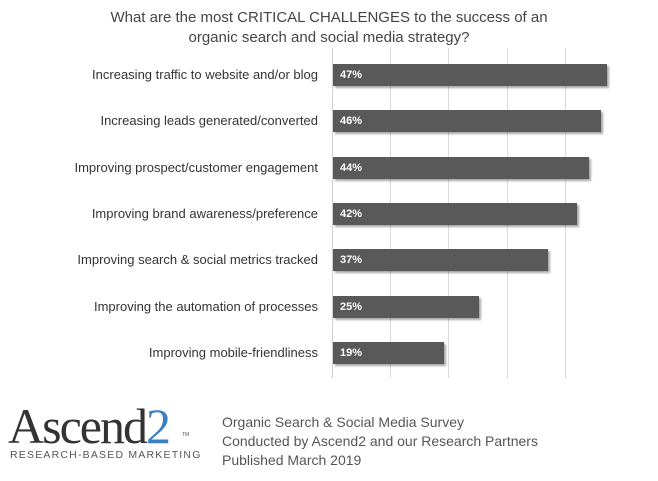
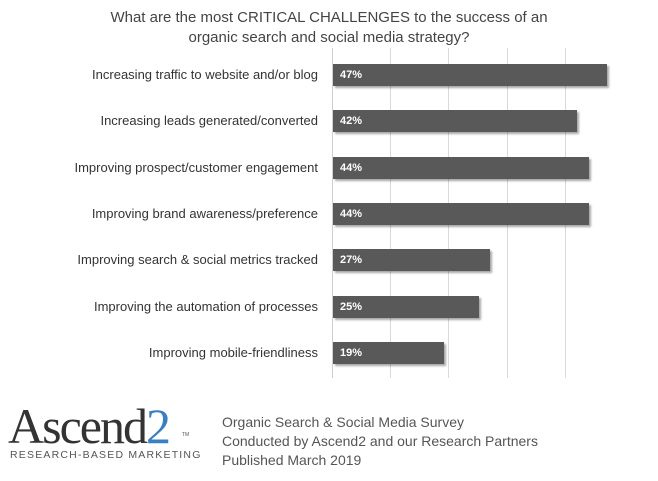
Increasing leads generated/converted: 46% -> 42%
Improving brand awareness/preference: 42% -> 44%
Improving search & social metrics tracked: 37% -> 27%
